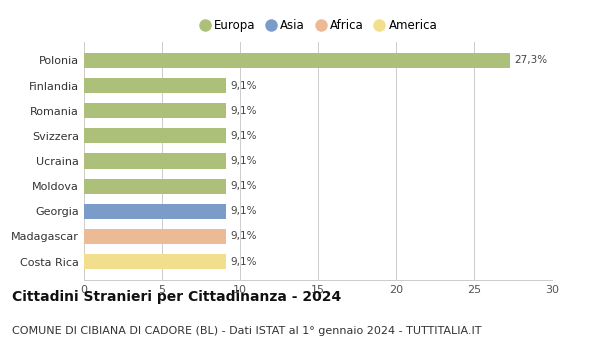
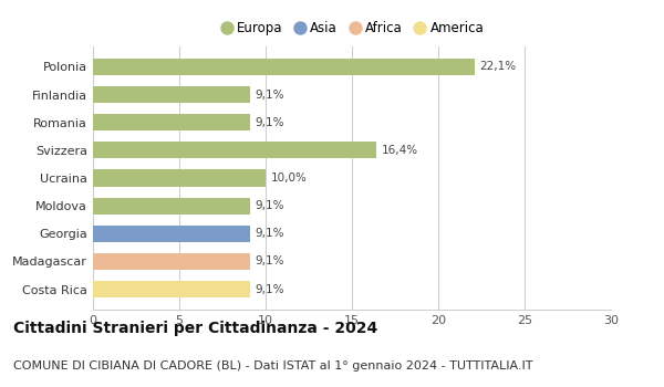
Polonia: 27,3% -> 22,1%
Svizzera: 9,1% -> 16,4%
Ucraina: 9,1% -> 10,0%
